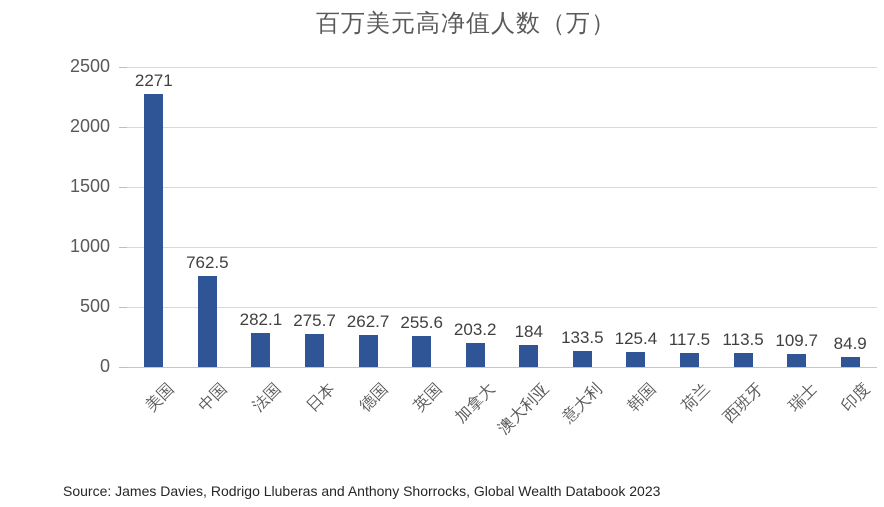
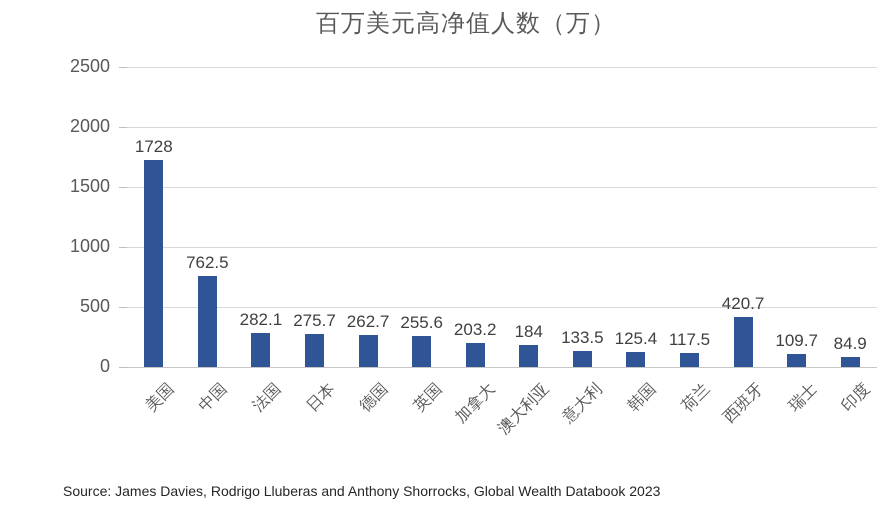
美国: 2271 -> 1728
西班牙: 113.5 -> 420.7
